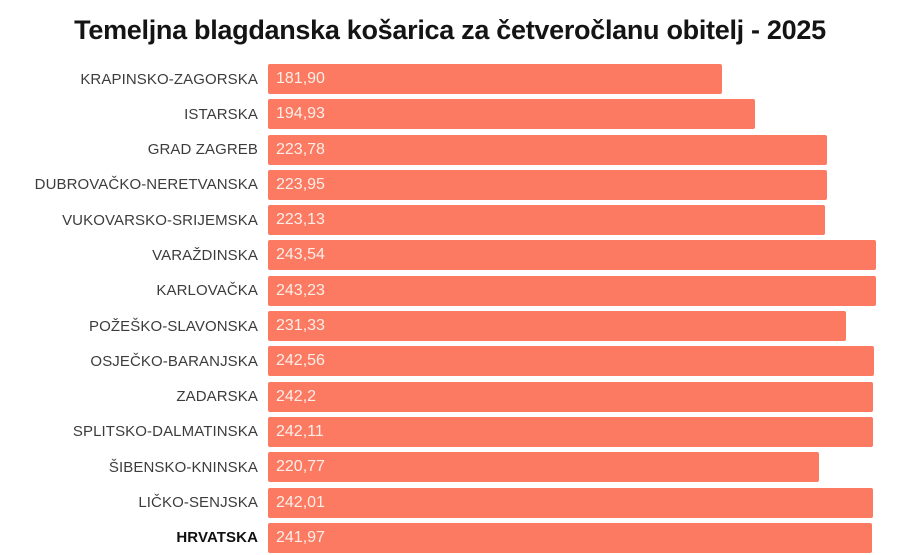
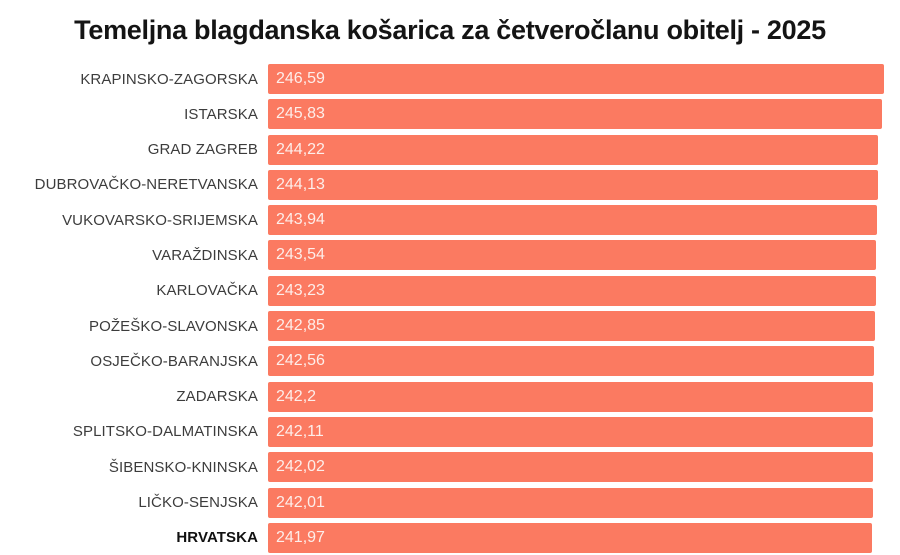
KRAPINSKO-ZAGORSKA: 181,90 -> 246,59
ISTARSKA: 194,93 -> 245,83
GRAD ZAGREB: 223,78 -> 244,22
DUBROVAČKO-NERETVANSKA: 223,95 -> 244,13
VUKOVARSKO-SRIJEMSKA: 223,13 -> 243,94
POŽEŠKO-SLAVONSKA: 231,33 -> 242,85
ŠIBENSKO-KNINSKA: 220,77 -> 242,02
